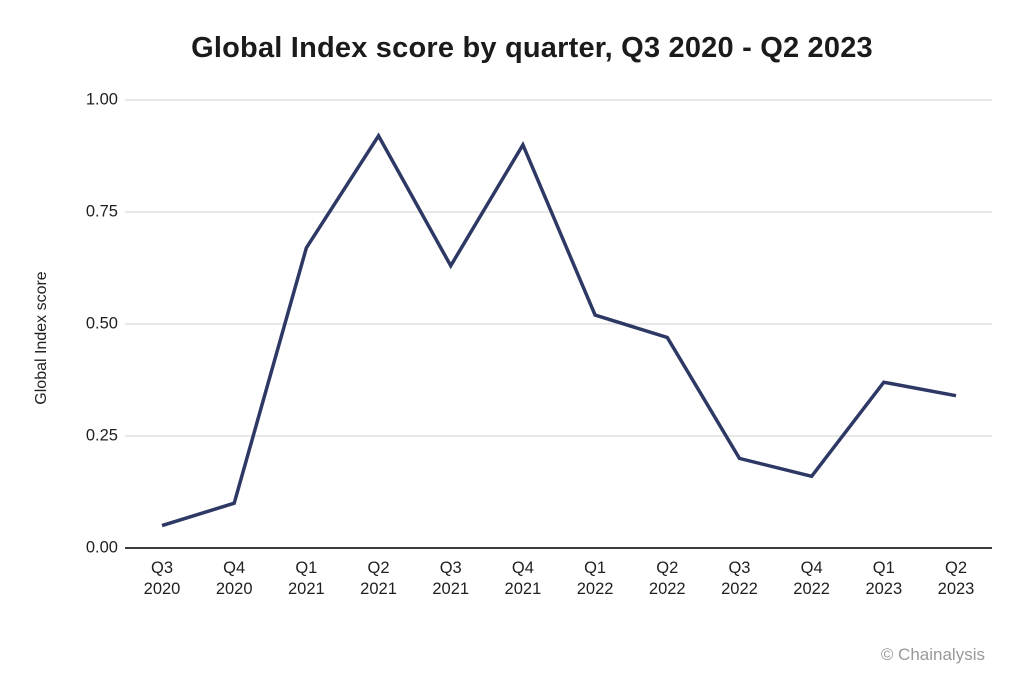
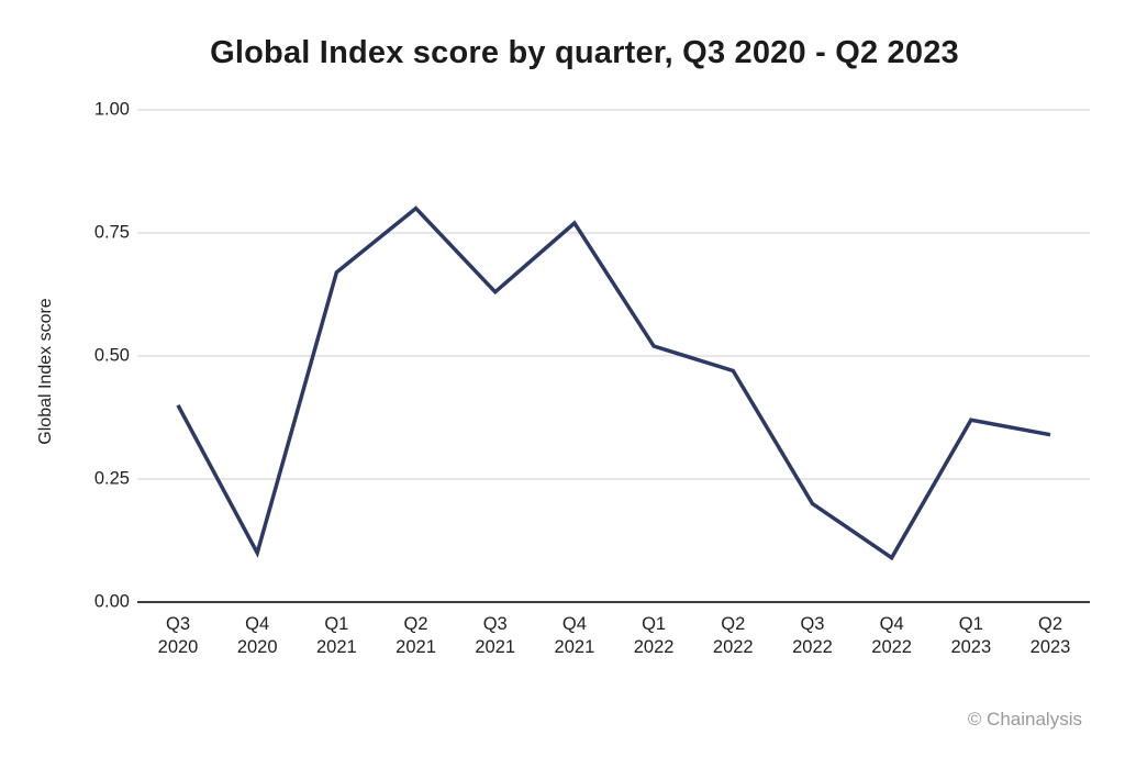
Q3 2020: 0.05 -> 0.40
Q2 2021: 0.92 -> 0.80
Q4 2021: 0.90 -> 0.77
Q4 2022: 0.16 -> 0.09
